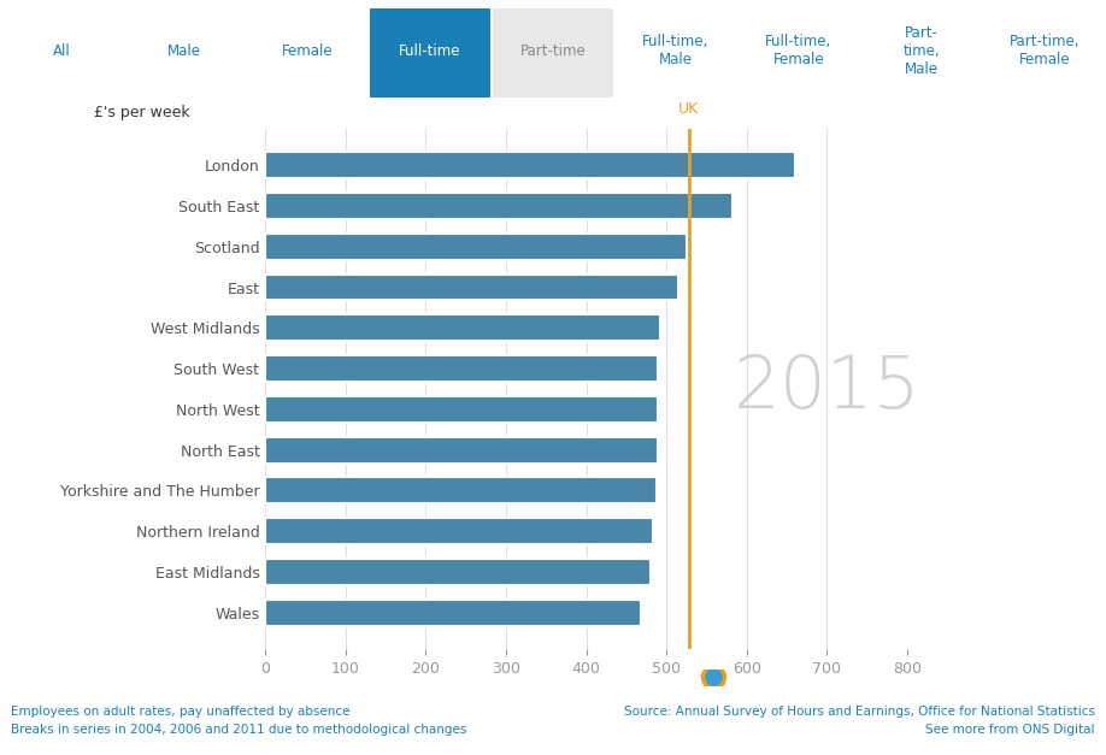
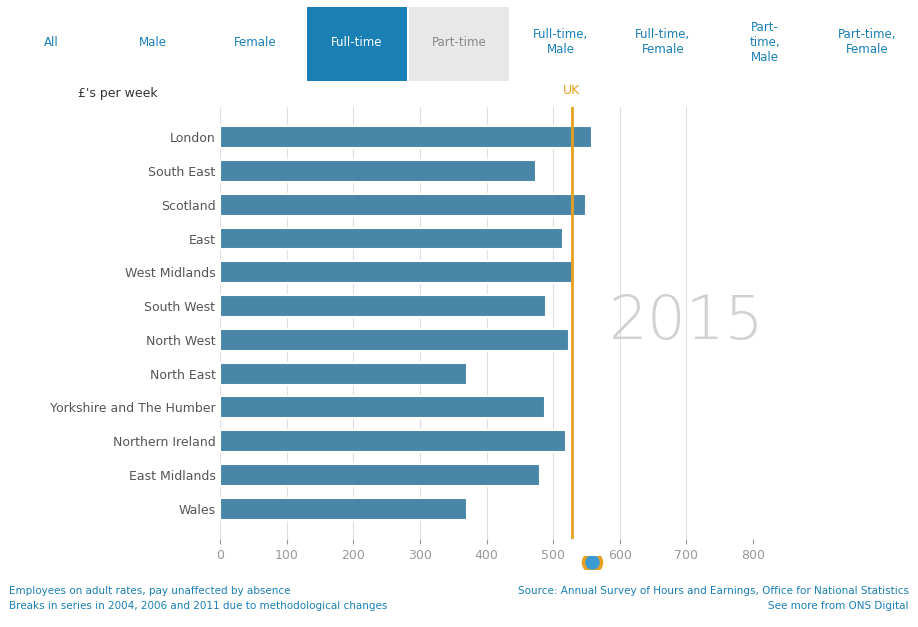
London: 660 -> 558
South East: 582 -> 474
Scotland: 525 -> 550
West Midlands: 492 -> 530
North West: 490 -> 524
North East: 490 -> 370
Northern Ireland: 483 -> 520
Wales: 468 -> 370
